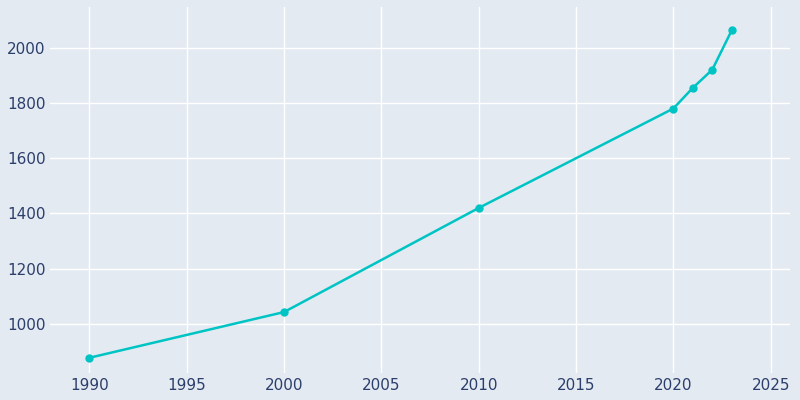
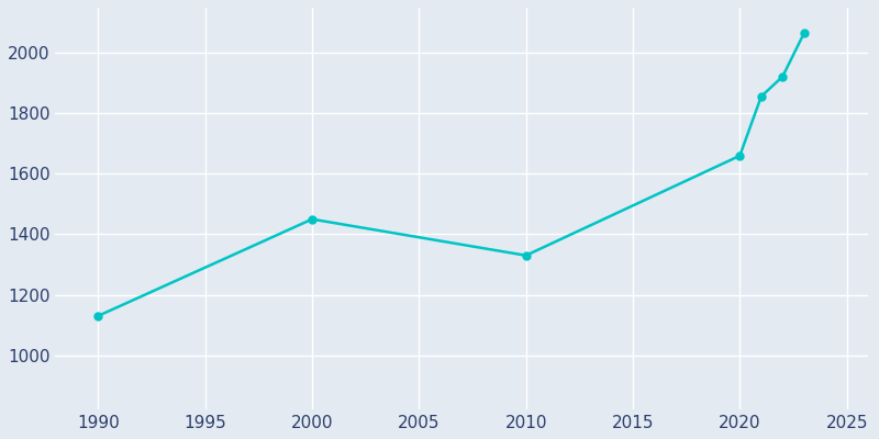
1990: 876 -> 1130
2000: 1042 -> 1450
2010: 1420 -> 1330
2020: 1781 -> 1660
